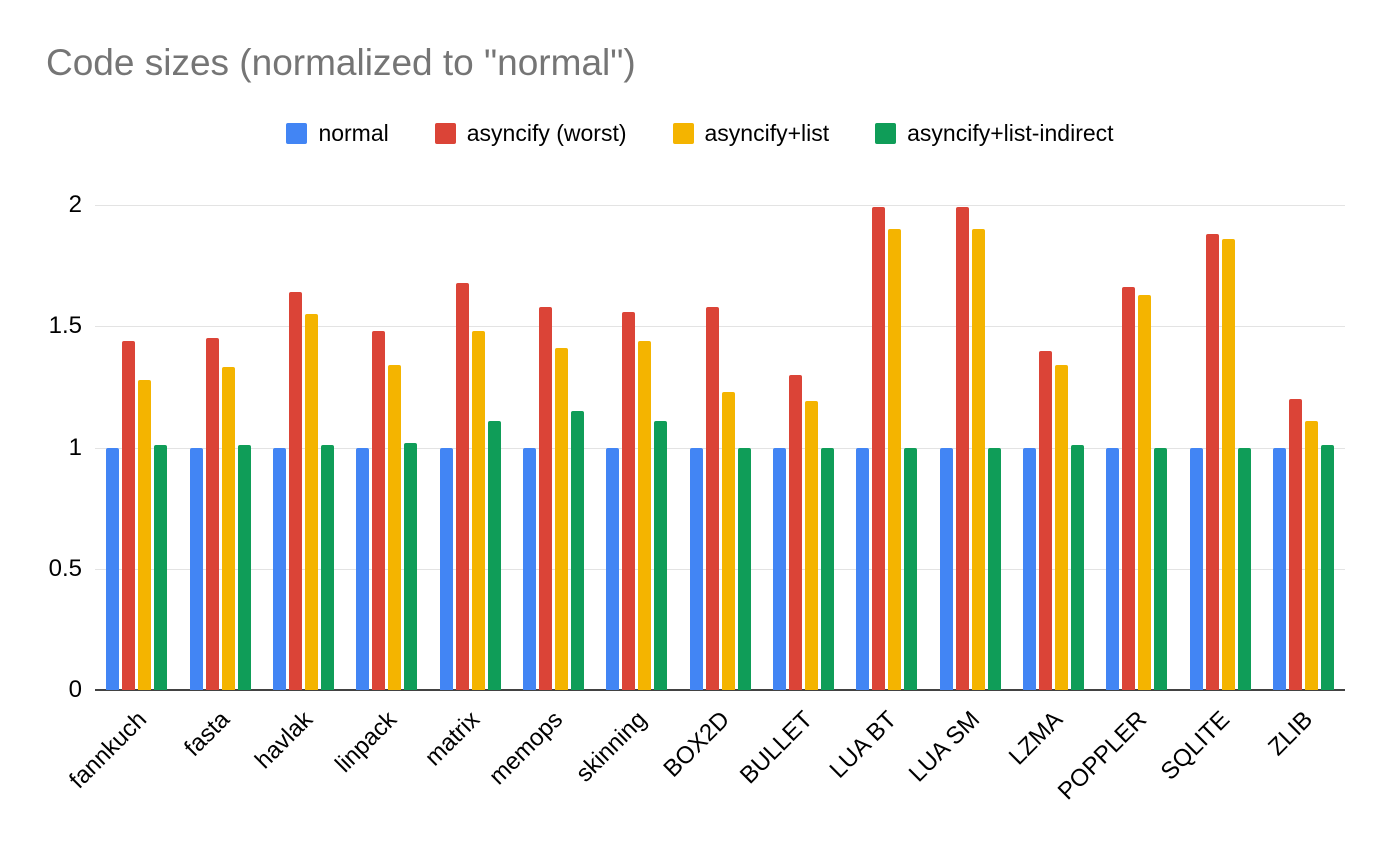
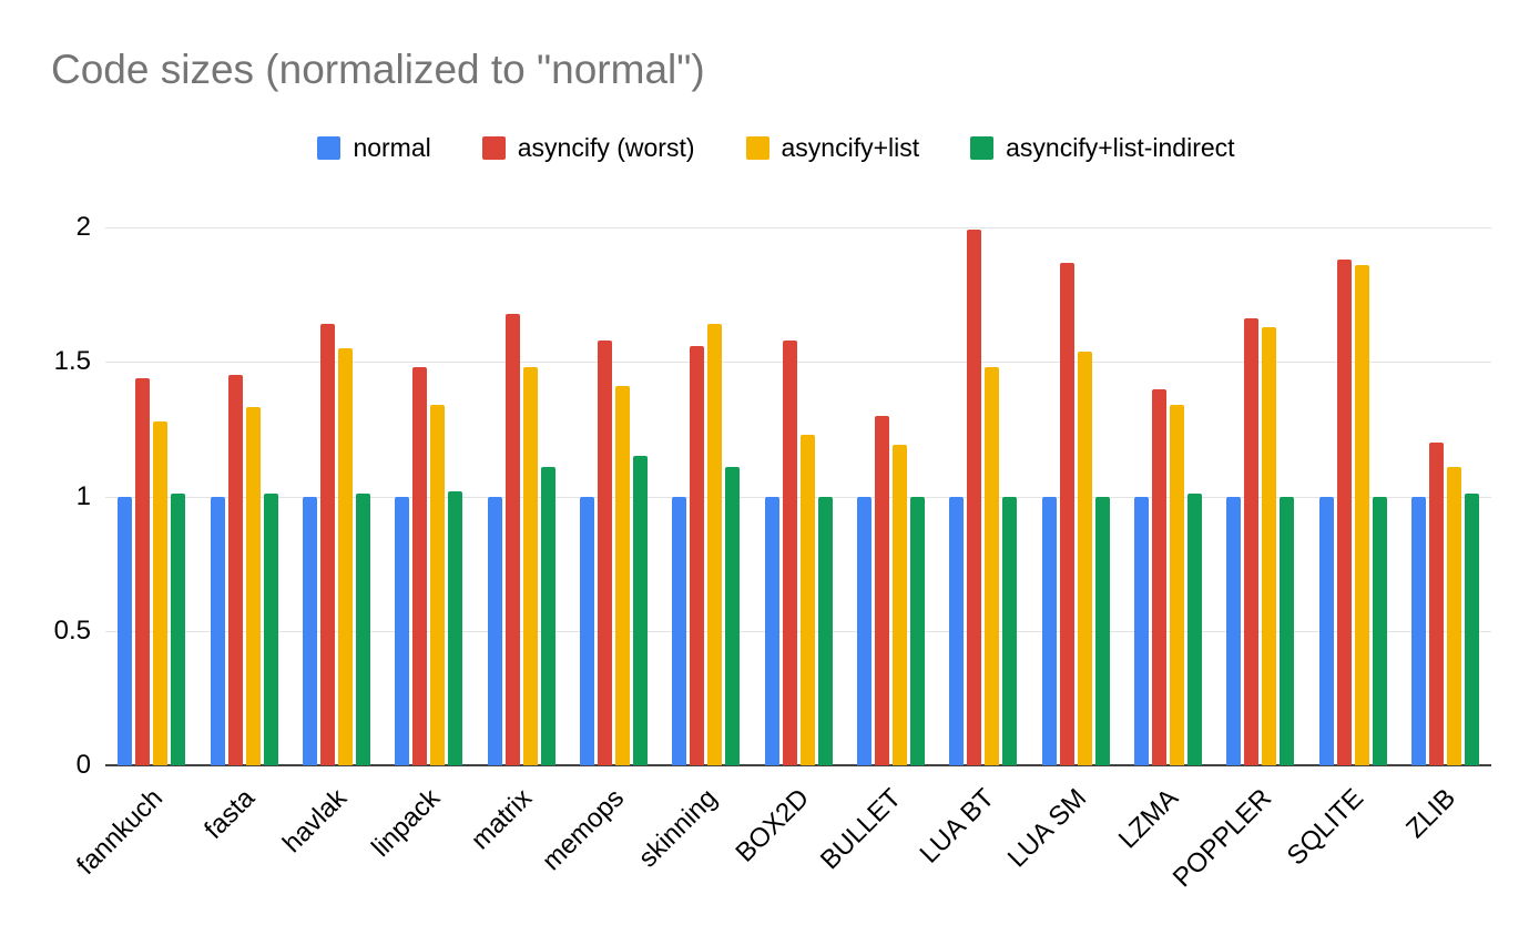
asyncify+list/skinning: 1.44 -> 1.64
asyncify+list/LUA BT: 1.90 -> 1.48
asyncify (worst)/LUA SM: 1.99 -> 1.87
asyncify+list/LUA SM: 1.90 -> 1.54
